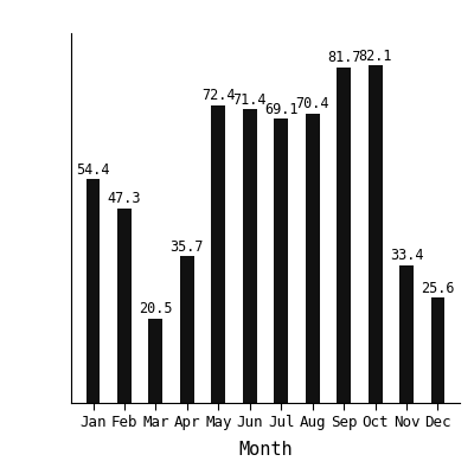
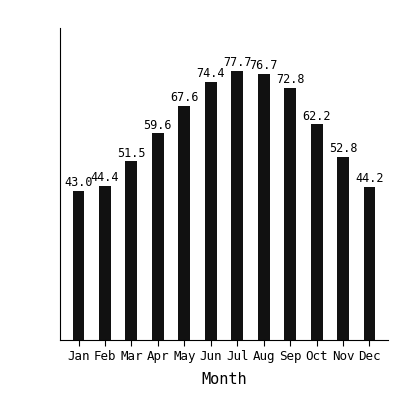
Jan: 54.4 -> 43.0
Feb: 47.3 -> 44.4
Mar: 20.5 -> 51.5
Apr: 35.7 -> 59.6
May: 72.4 -> 67.6
Jun: 71.4 -> 74.4
Jul: 69.1 -> 77.7
Aug: 70.4 -> 76.7
Sep: 81.7 -> 72.8
Oct: 82.1 -> 62.2
Nov: 33.4 -> 52.8
Dec: 25.6 -> 44.2
